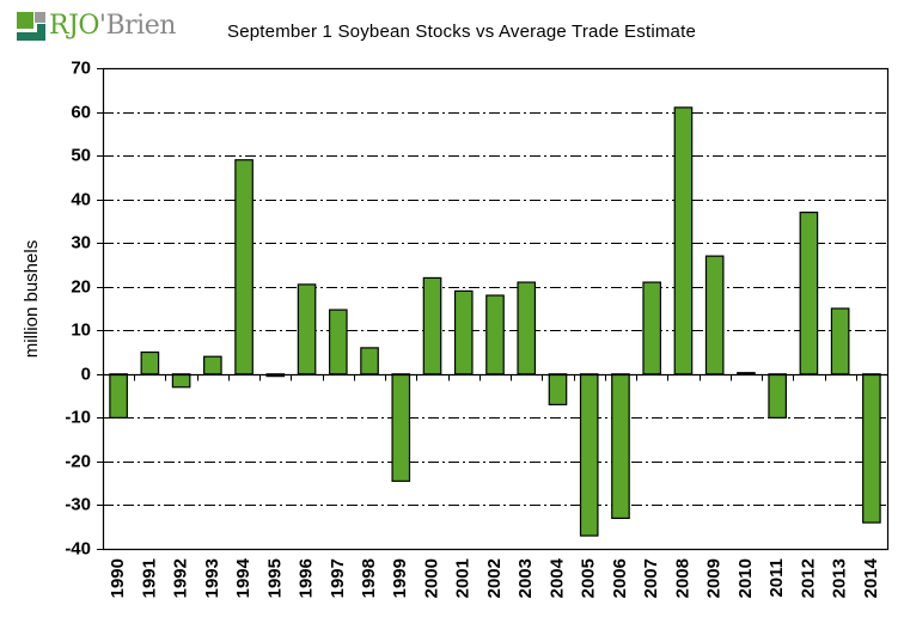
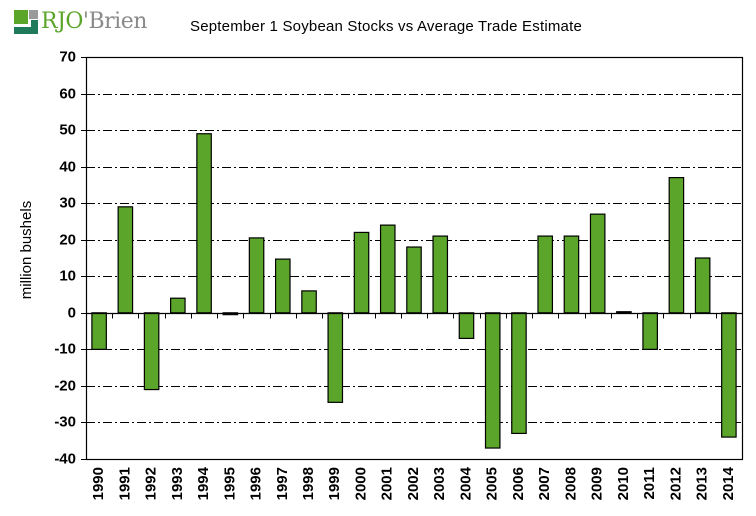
1991: 5 -> 29
1992: -3 -> -21
2001: 19 -> 24
2008: 61 -> 21
